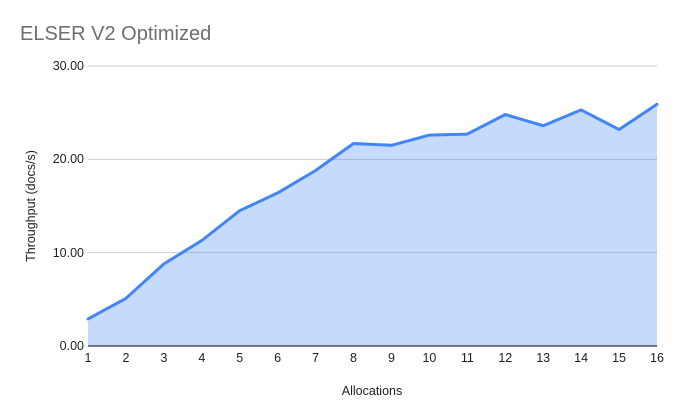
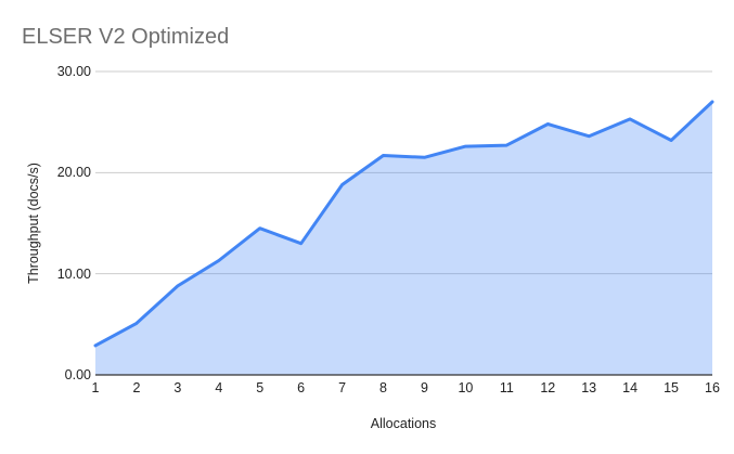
6: 16 -> 13
16: 26 -> 27
